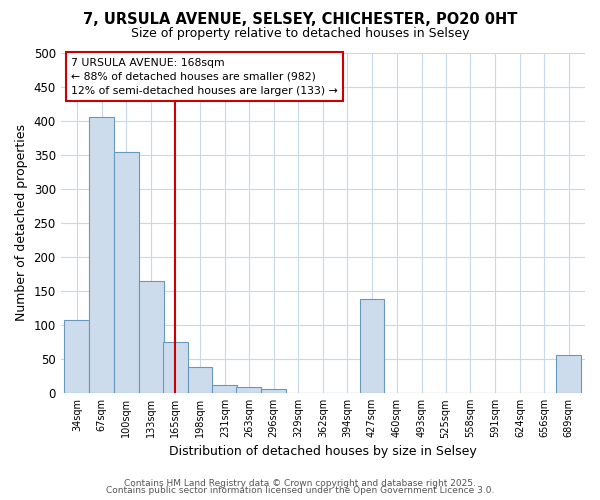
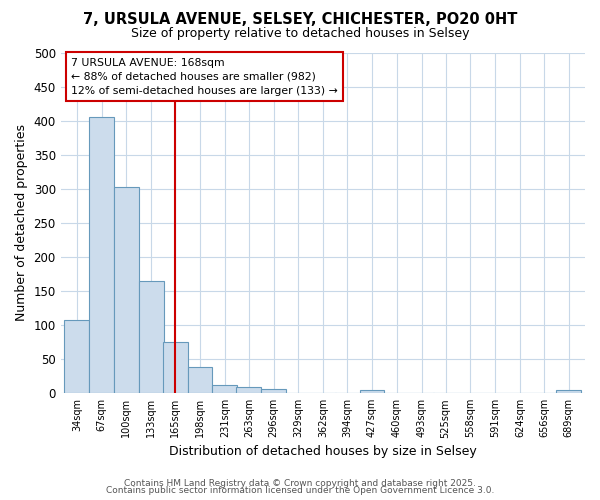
100sqm: 354 -> 303
427sqm: 138 -> 5
689sqm: 56 -> 4
